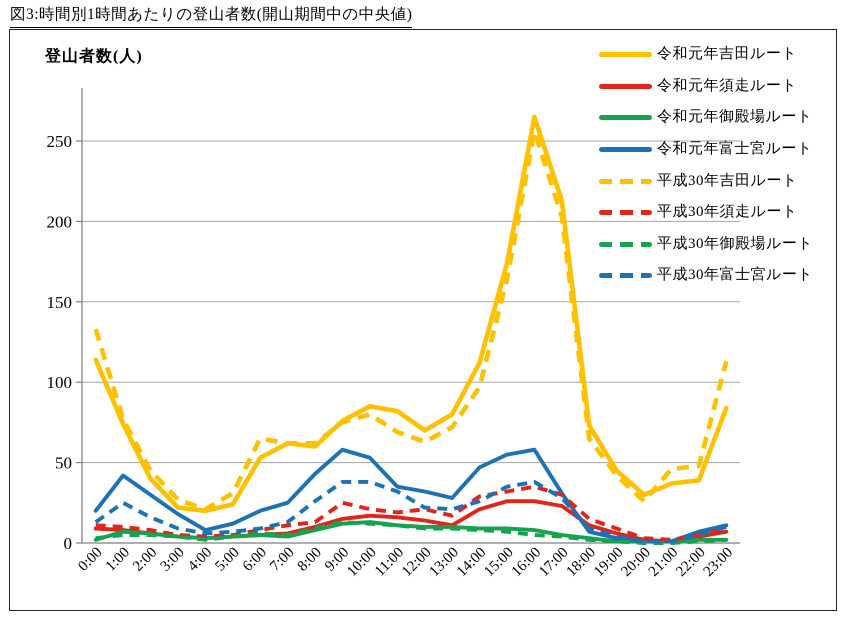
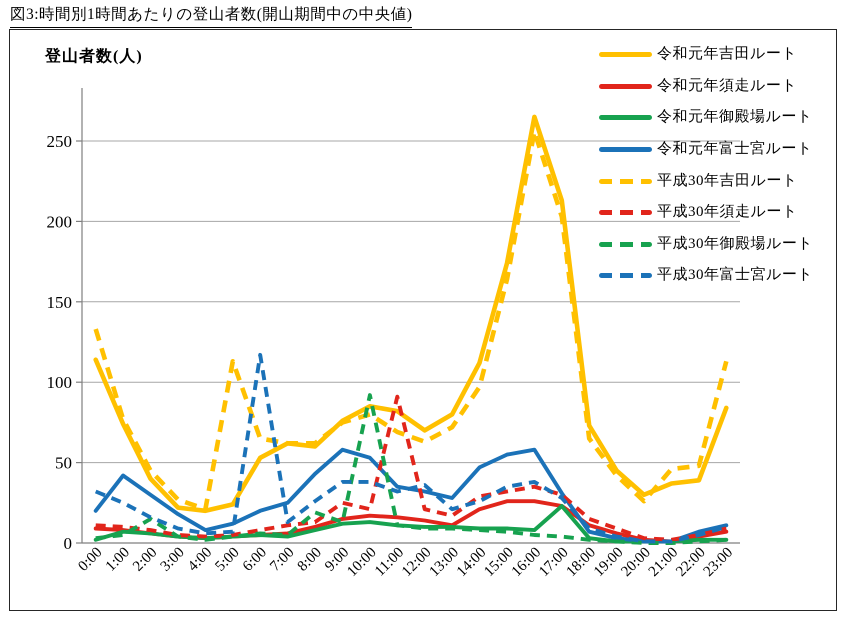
平成30年富士宮ルート/0:00: 13 -> 32
平成30年御殿場ルート/2:00: 5 -> 15
平成30年吉田ルート/5:00: 31 -> 113
平成30年富士宮ルート/6:00: 9 -> 117
平成30年御殿場ルート/8:00: 9 -> 19
平成30年御殿場ルート/10:00: 12 -> 92
平成30年須走ルート/11:00: 19 -> 91
平成30年富士宮ルート/12:00: 22 -> 36
令和元年御殿場ルート/17:00: 5 -> 23
